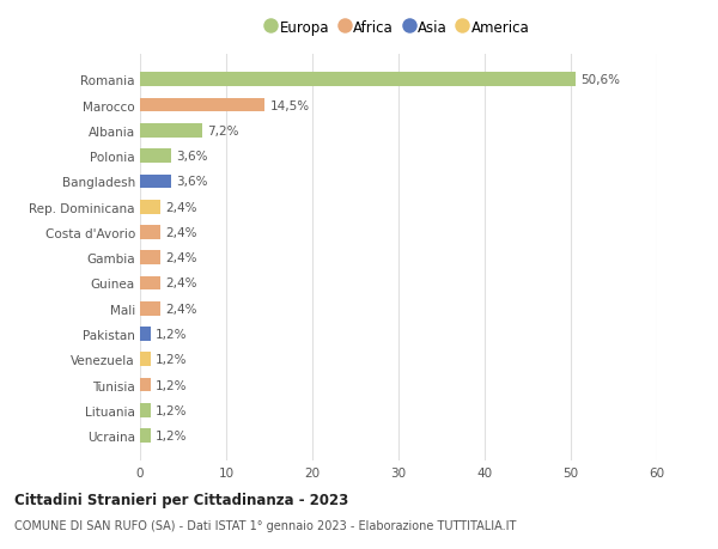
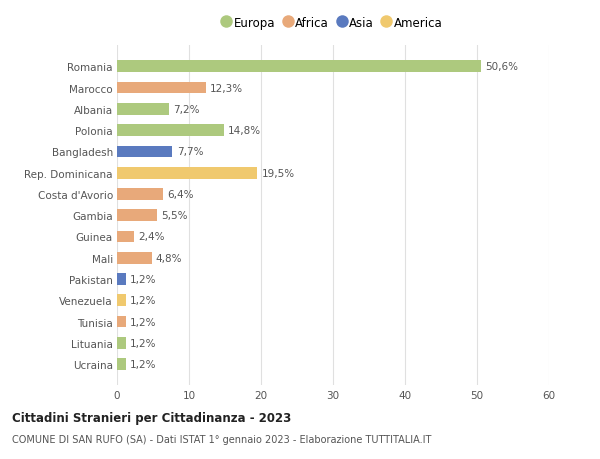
Marocco: 14,5% -> 12,3%
Polonia: 3,6% -> 14,8%
Bangladesh: 3,6% -> 7,7%
Rep. Dominicana: 2,4% -> 19,5%
Costa d'Avorio: 2,4% -> 6,4%
Gambia: 2,4% -> 5,5%
Mali: 2,4% -> 4,8%
